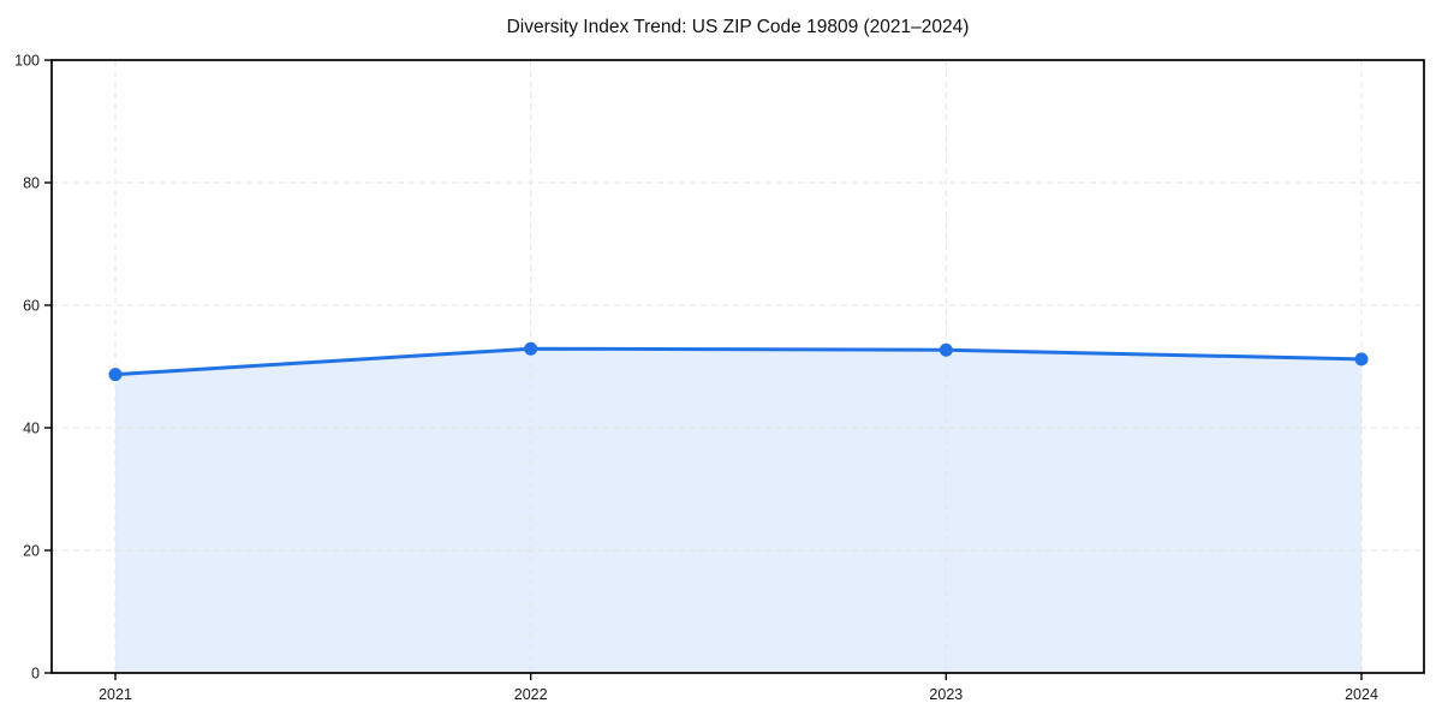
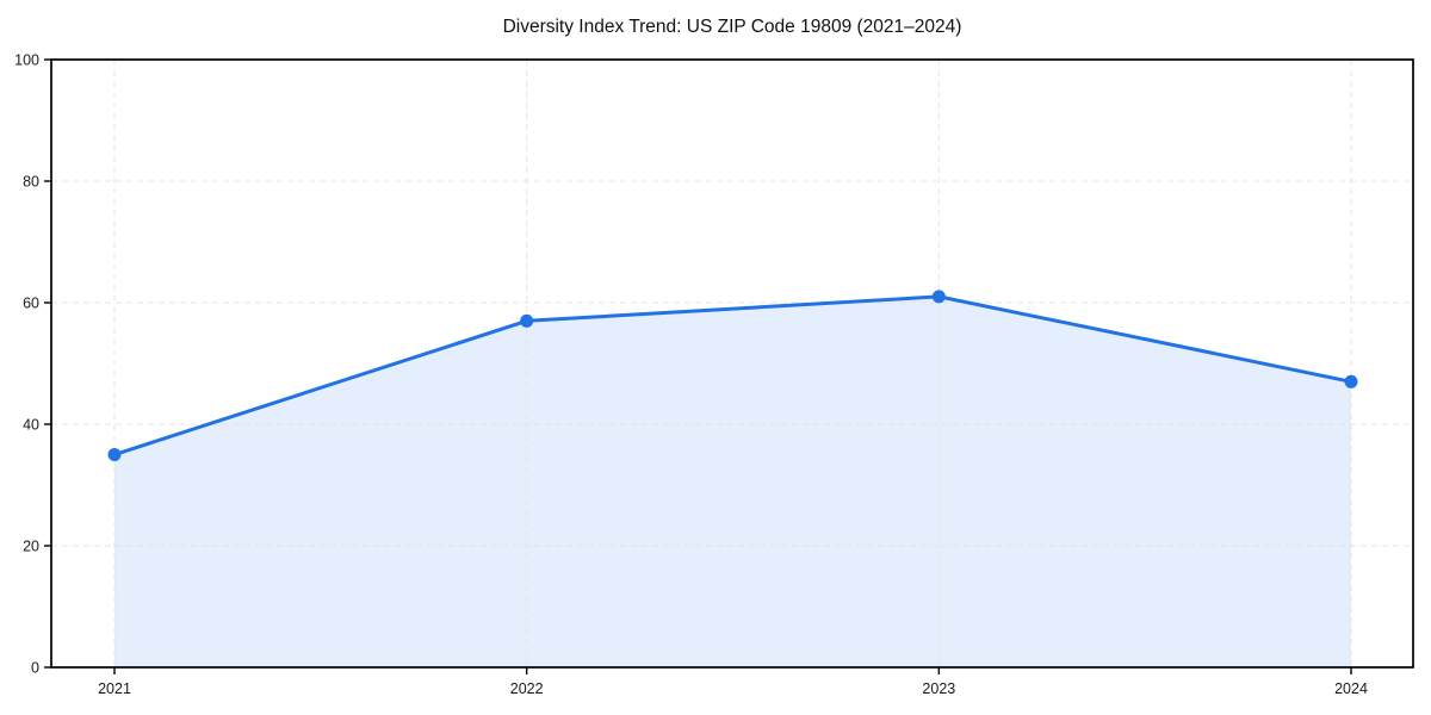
2021: 49 -> 35
2022: 53 -> 57
2023: 53 -> 61
2024: 51 -> 47
